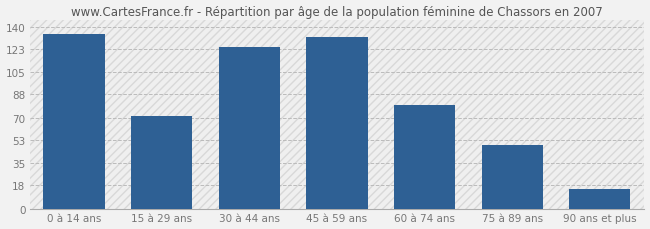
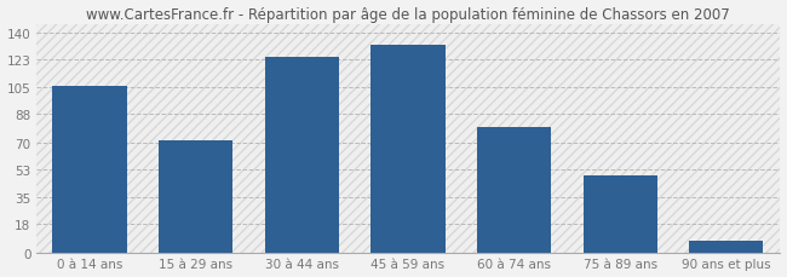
0 à 14 ans: 134 -> 106
90 ans et plus: 15 -> 7
